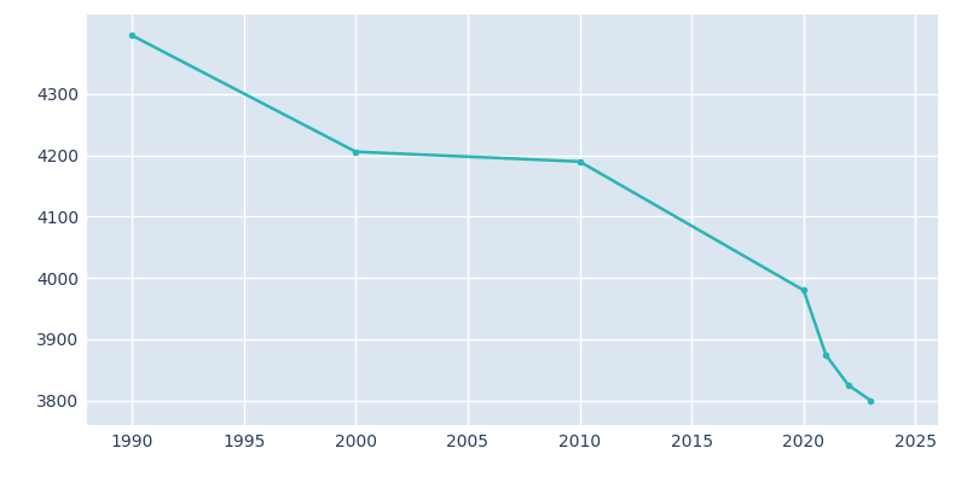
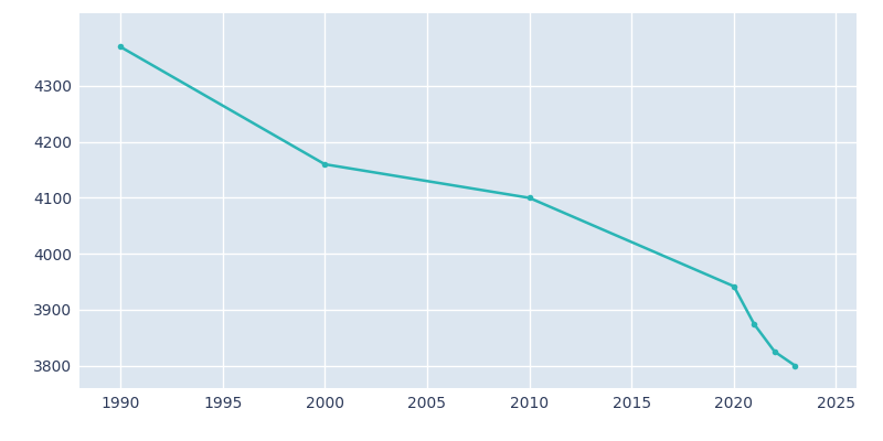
1990: 4396 -> 4370
2000: 4206 -> 4160
2010: 4190 -> 4100
2020: 3980 -> 3942
